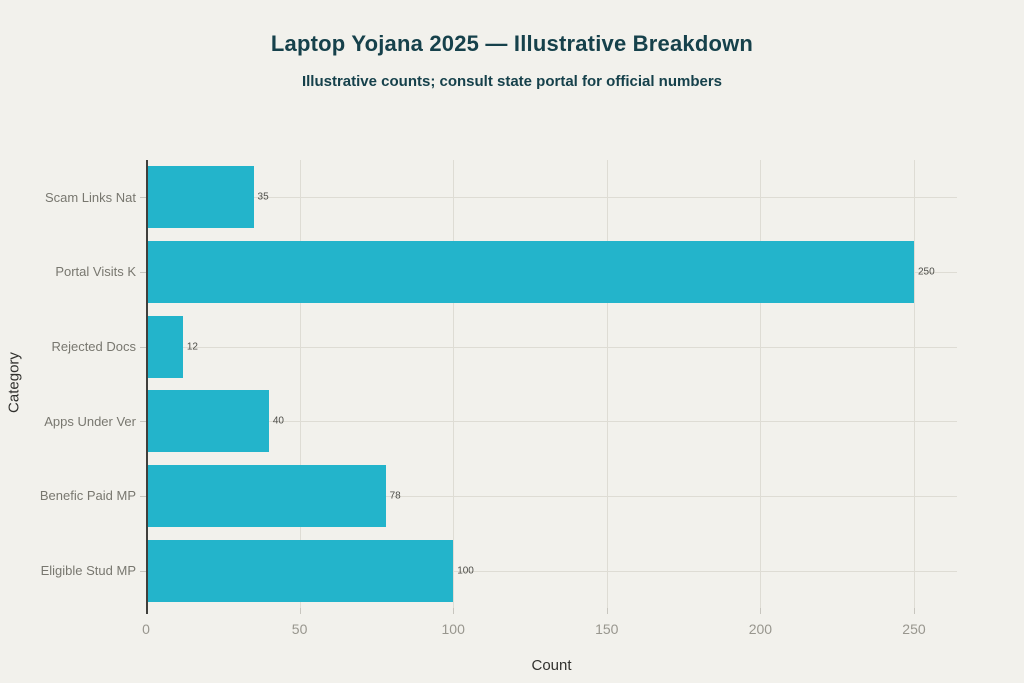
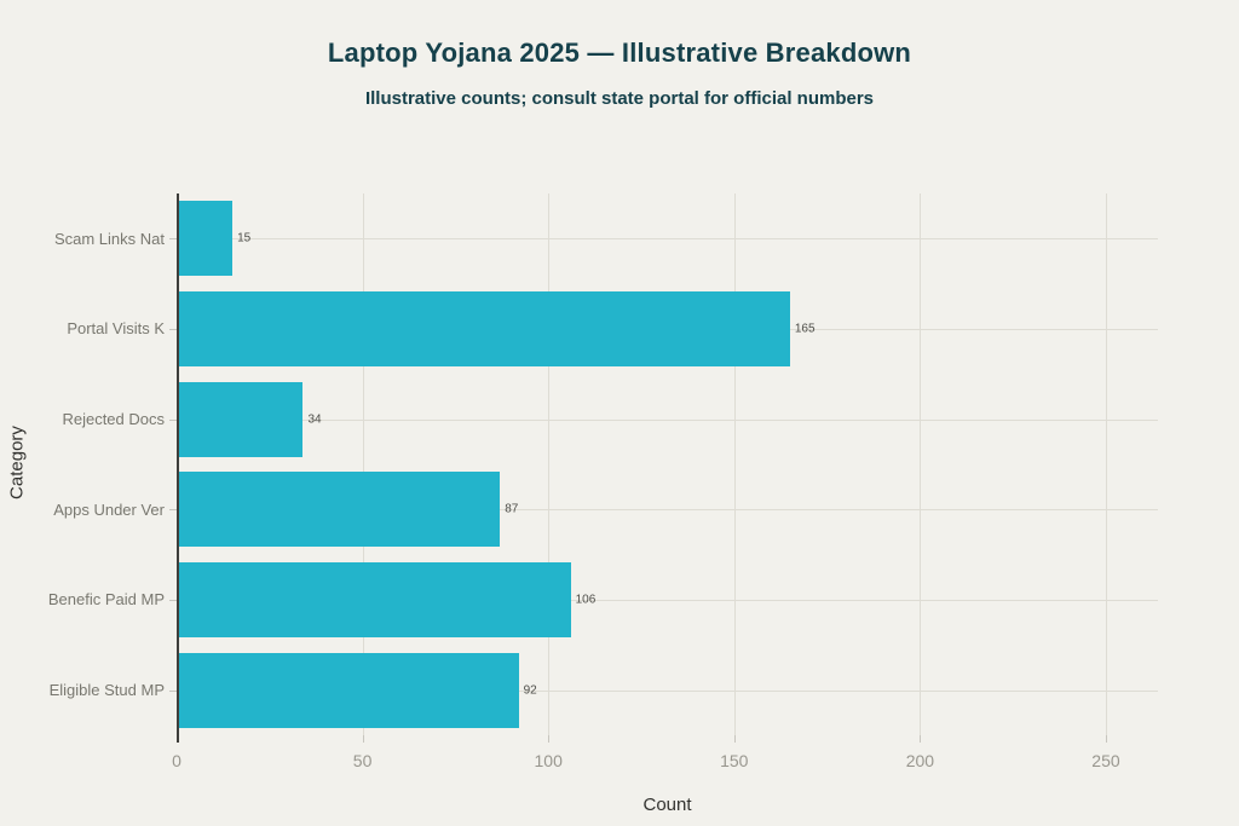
Scam Links Nat: 35 -> 15
Portal Visits K: 250 -> 165
Rejected Docs: 12 -> 34
Apps Under Ver: 40 -> 87
Benefic Paid MP: 78 -> 106
Eligible Stud MP: 100 -> 92
